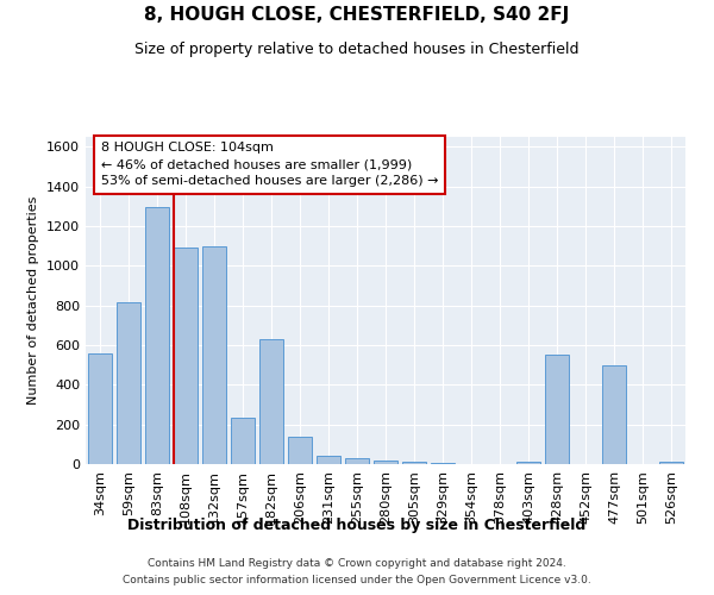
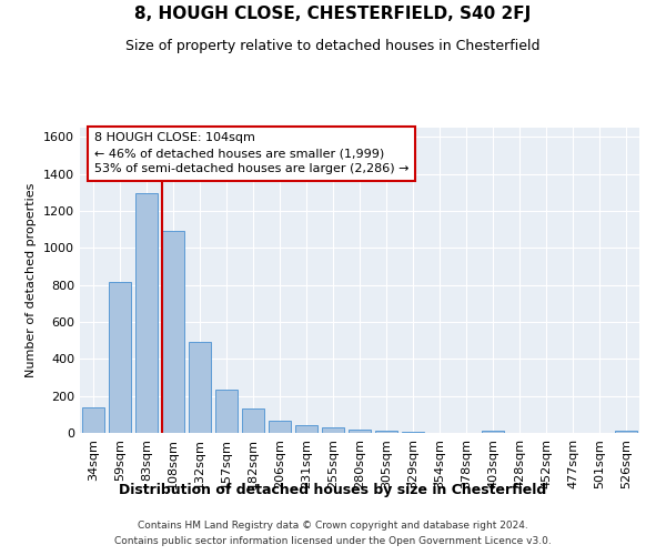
34sqm: 560 -> 140
132sqm: 1100 -> 490
182sqm: 630 -> 130
206sqm: 140 -> 70
428sqm: 550 -> 0
477sqm: 500 -> 0
